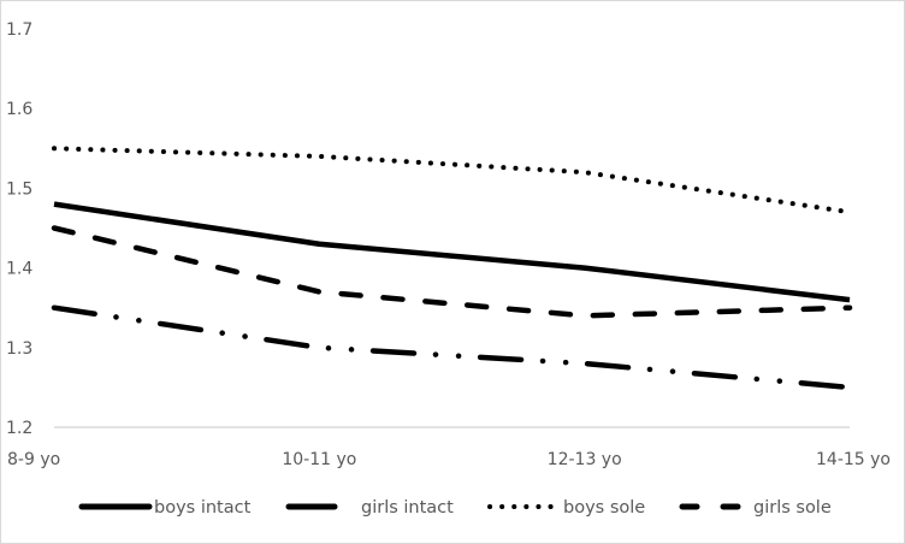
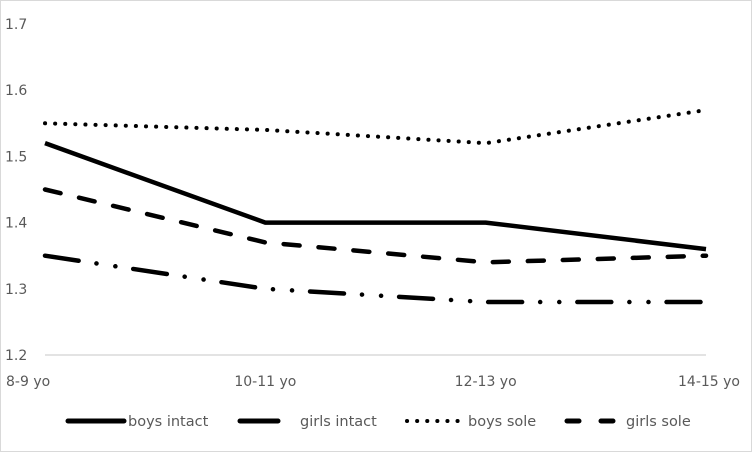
boys intact/8-9 yo: 1.48 -> 1.52
boys intact/10-11 yo: 1.43 -> 1.40
girls intact/14-15 yo: 1.25 -> 1.28
boys sole/14-15 yo: 1.47 -> 1.57
